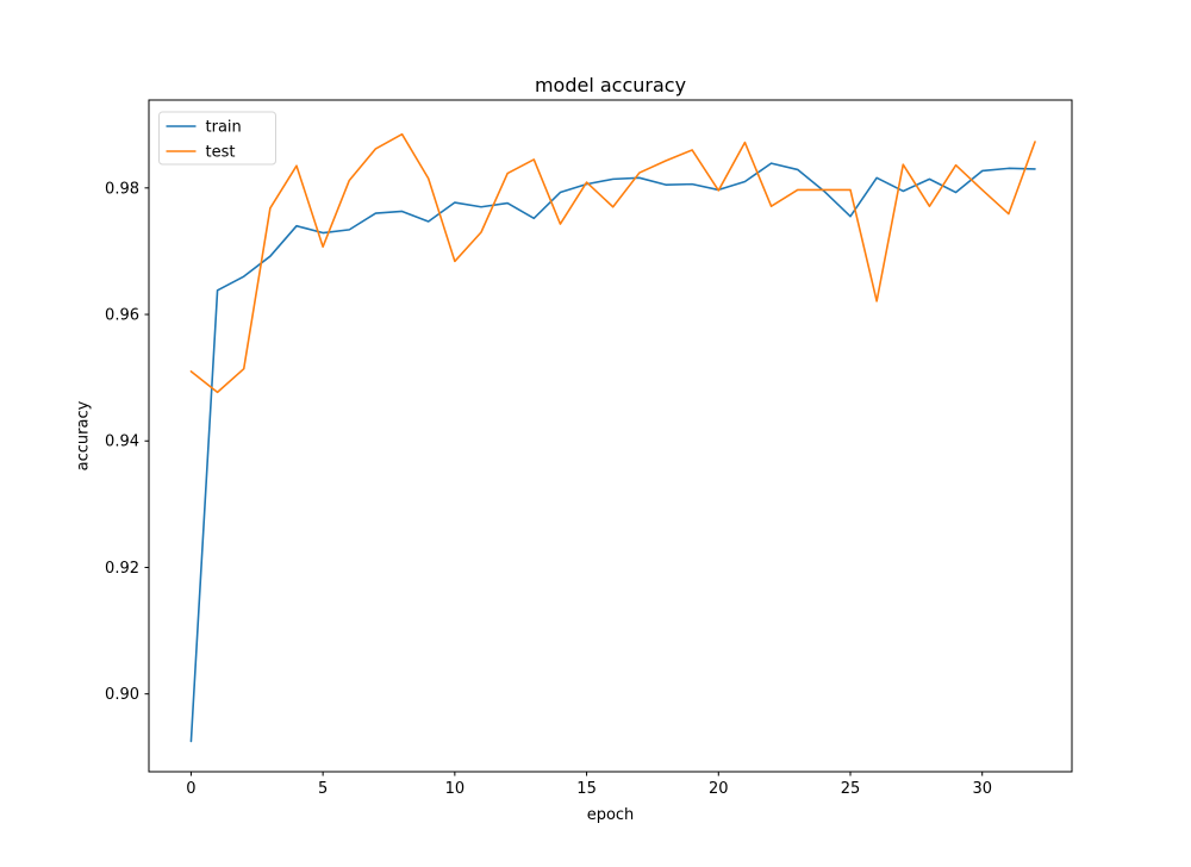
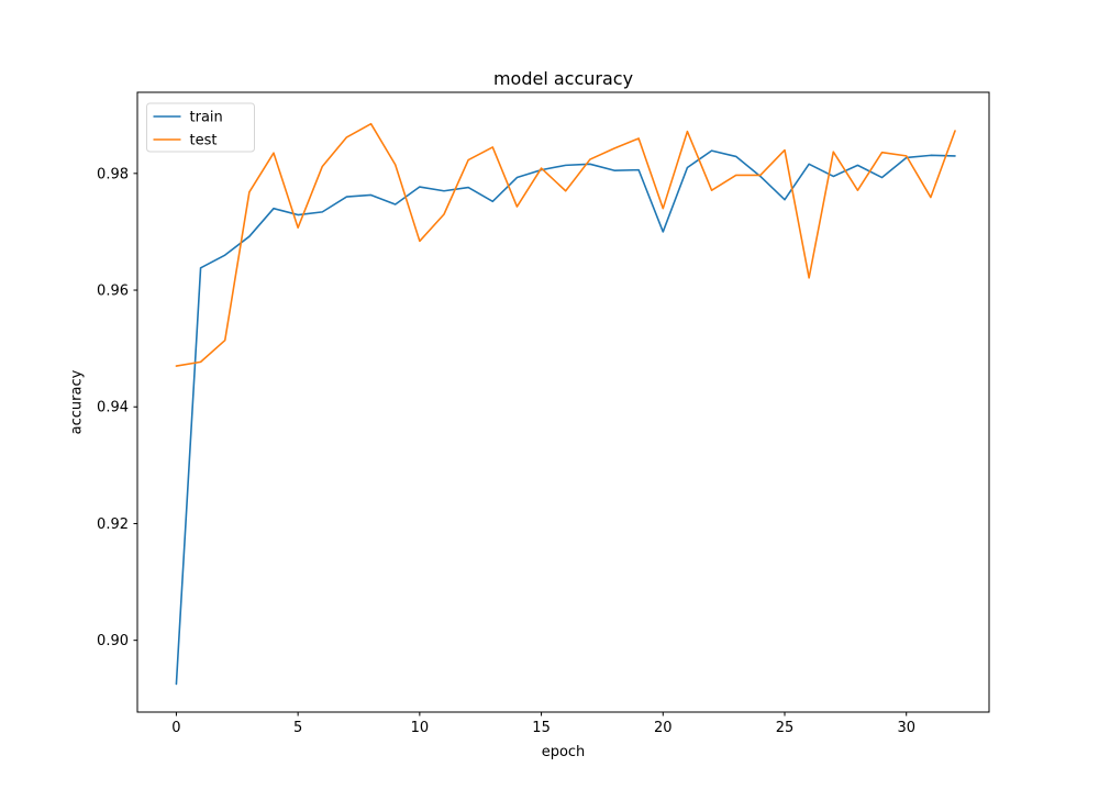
test/0: 0.951 -> 0.947
train/20: 0.980 -> 0.970
test/20: 0.980 -> 0.974
test/25: 0.980 -> 0.984
test/30: 0.980 -> 0.983
